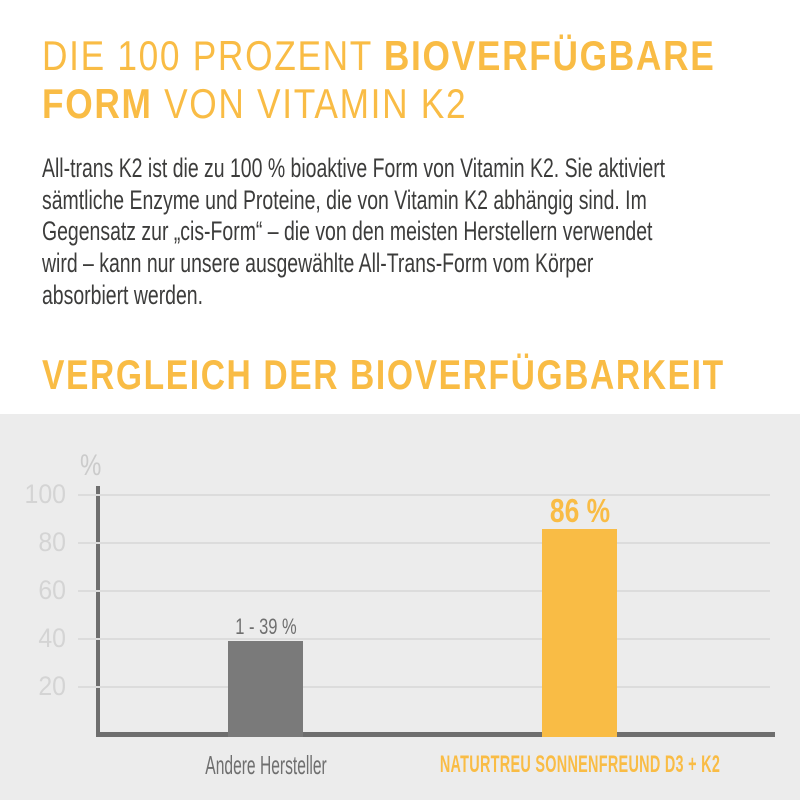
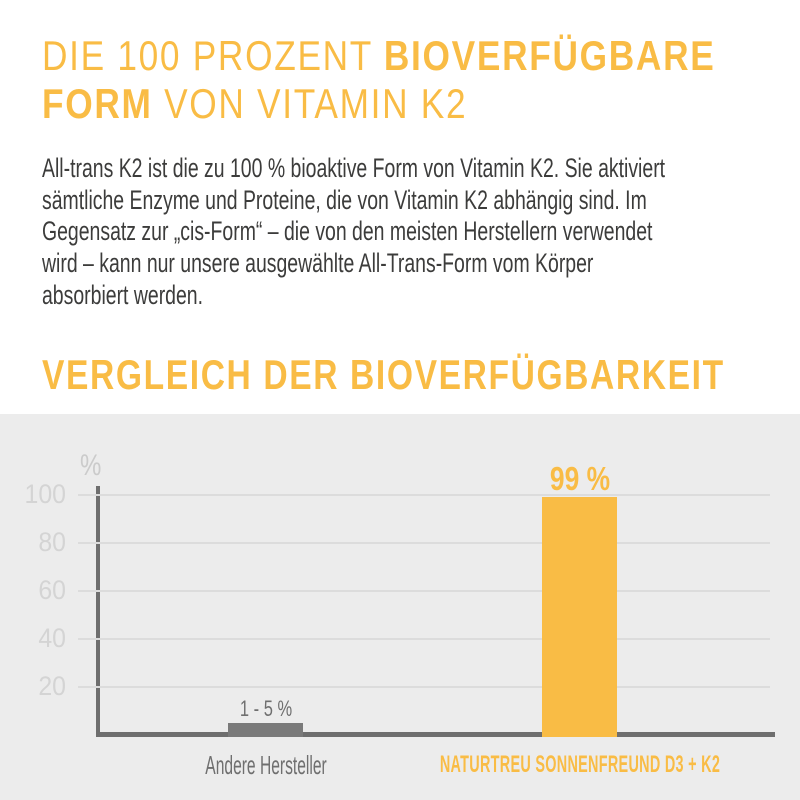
Andere Hersteller: 39 -> 5
NATURTREU SONNENFREUND D3 + K2: 86 -> 99
